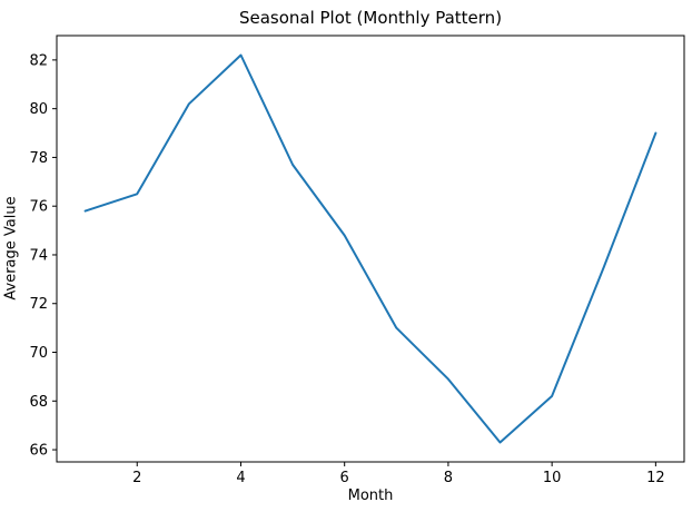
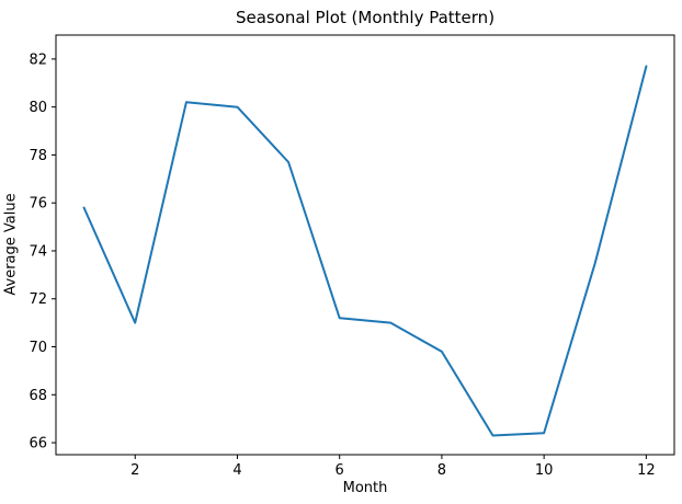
2: 76.5 -> 71.0
4: 82.2 -> 80.0
6: 74.8 -> 71.2
8: 68.9 -> 69.8
10: 68.2 -> 66.4
12: 79.0 -> 81.7
